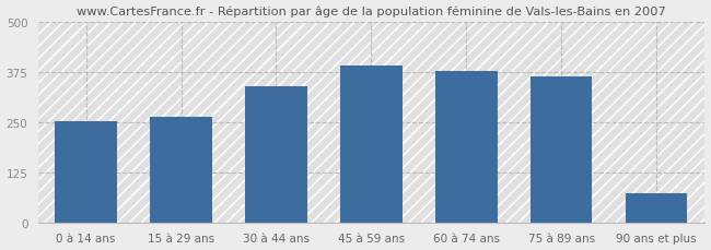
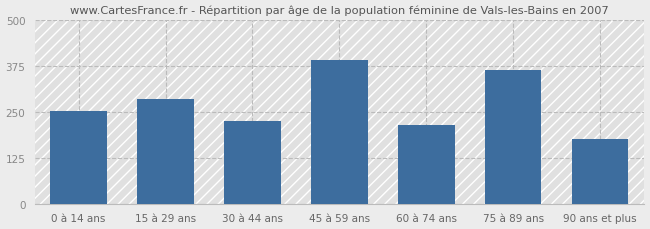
15 à 29 ans: 263 -> 285
30 à 44 ans: 340 -> 225
60 à 74 ans: 378 -> 215
90 ans et plus: 72 -> 175
